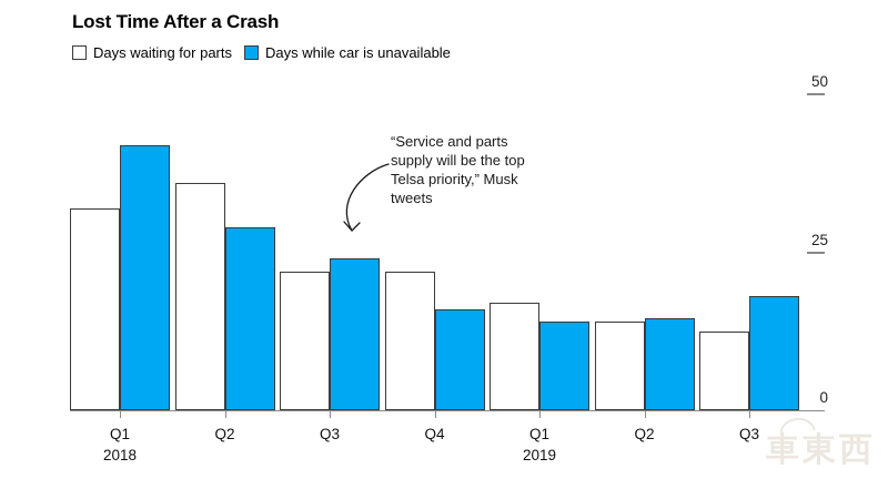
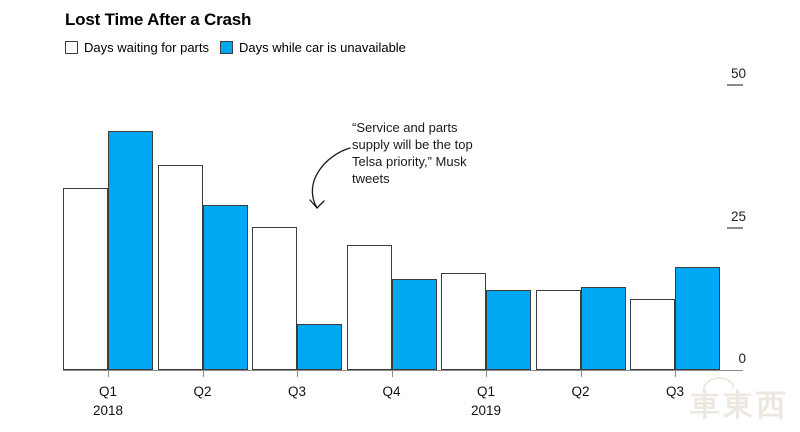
Days waiting for parts/Q3 2018: 22 -> 25
Days while car is unavailable/Q3 2018: 24 -> 8
